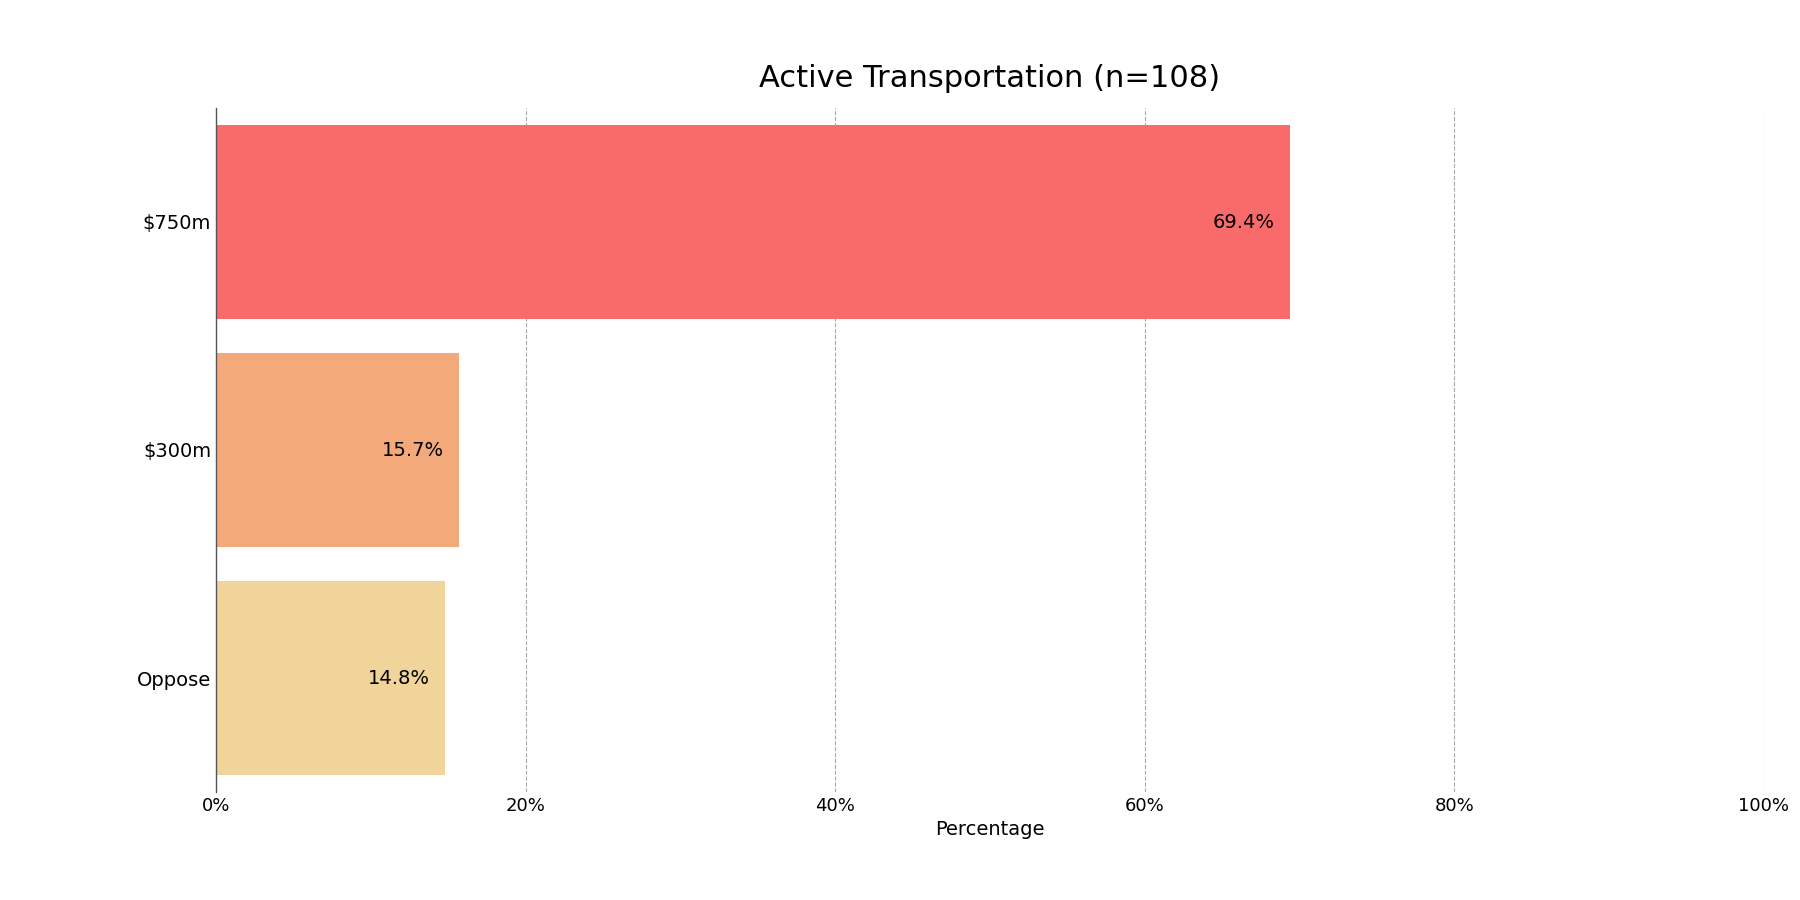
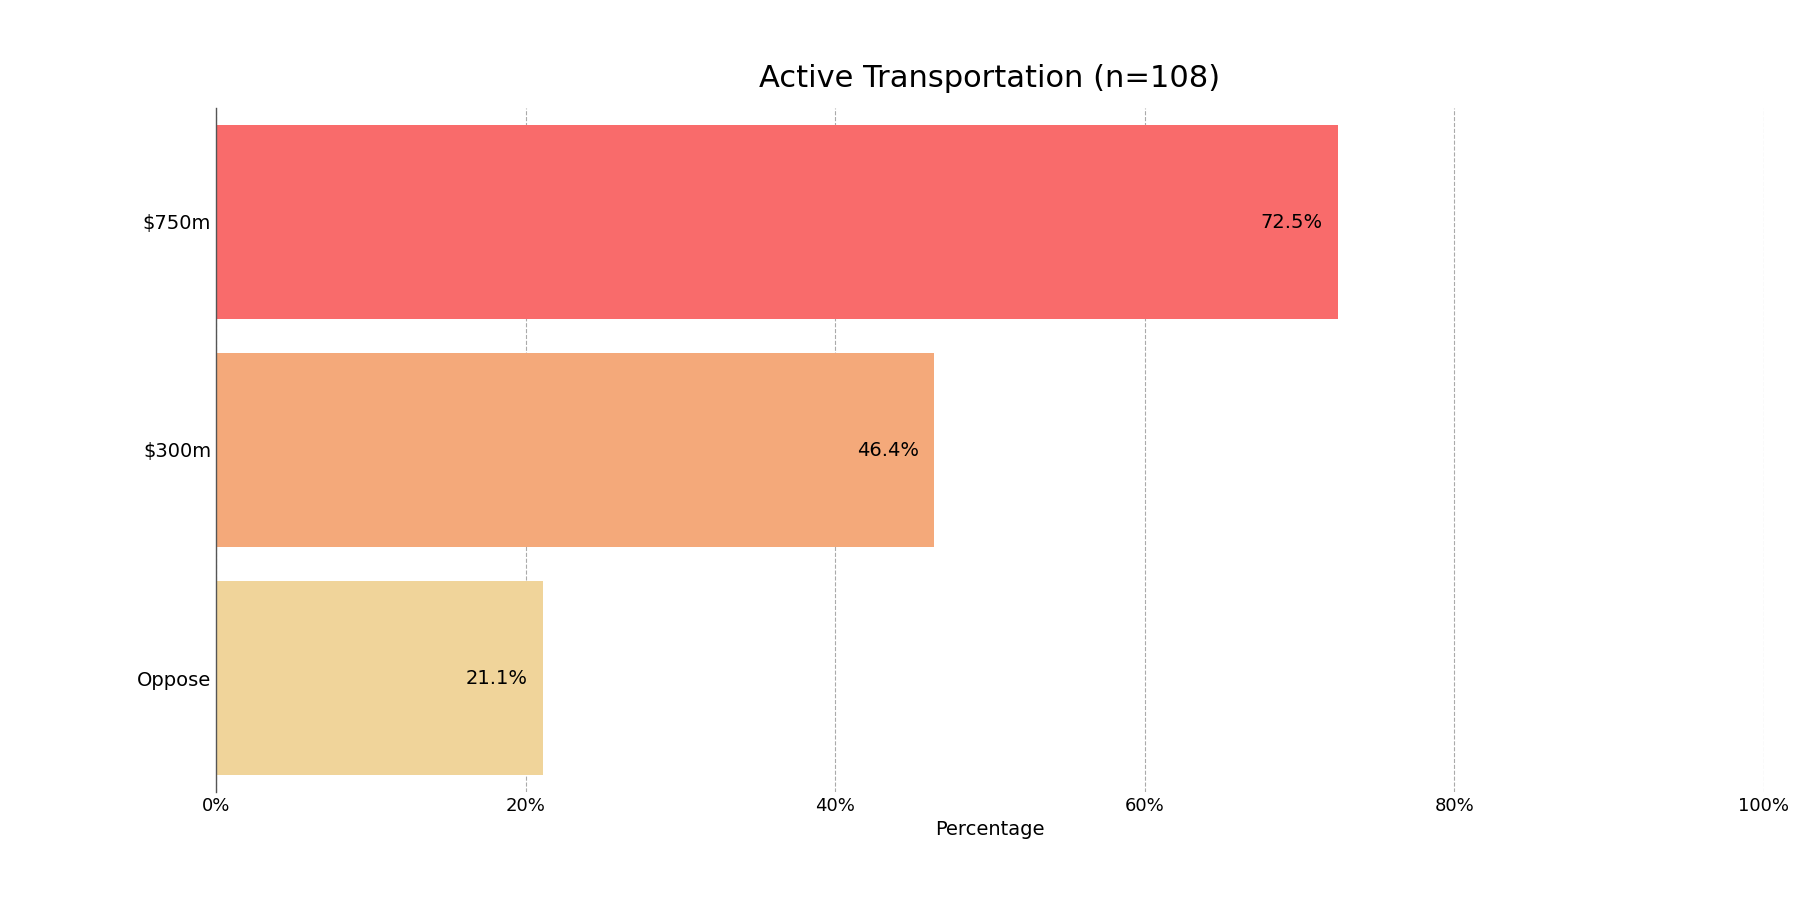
$750m: 69.4% -> 72.5%
$300m: 15.7% -> 46.4%
Oppose: 14.8% -> 21.1%
